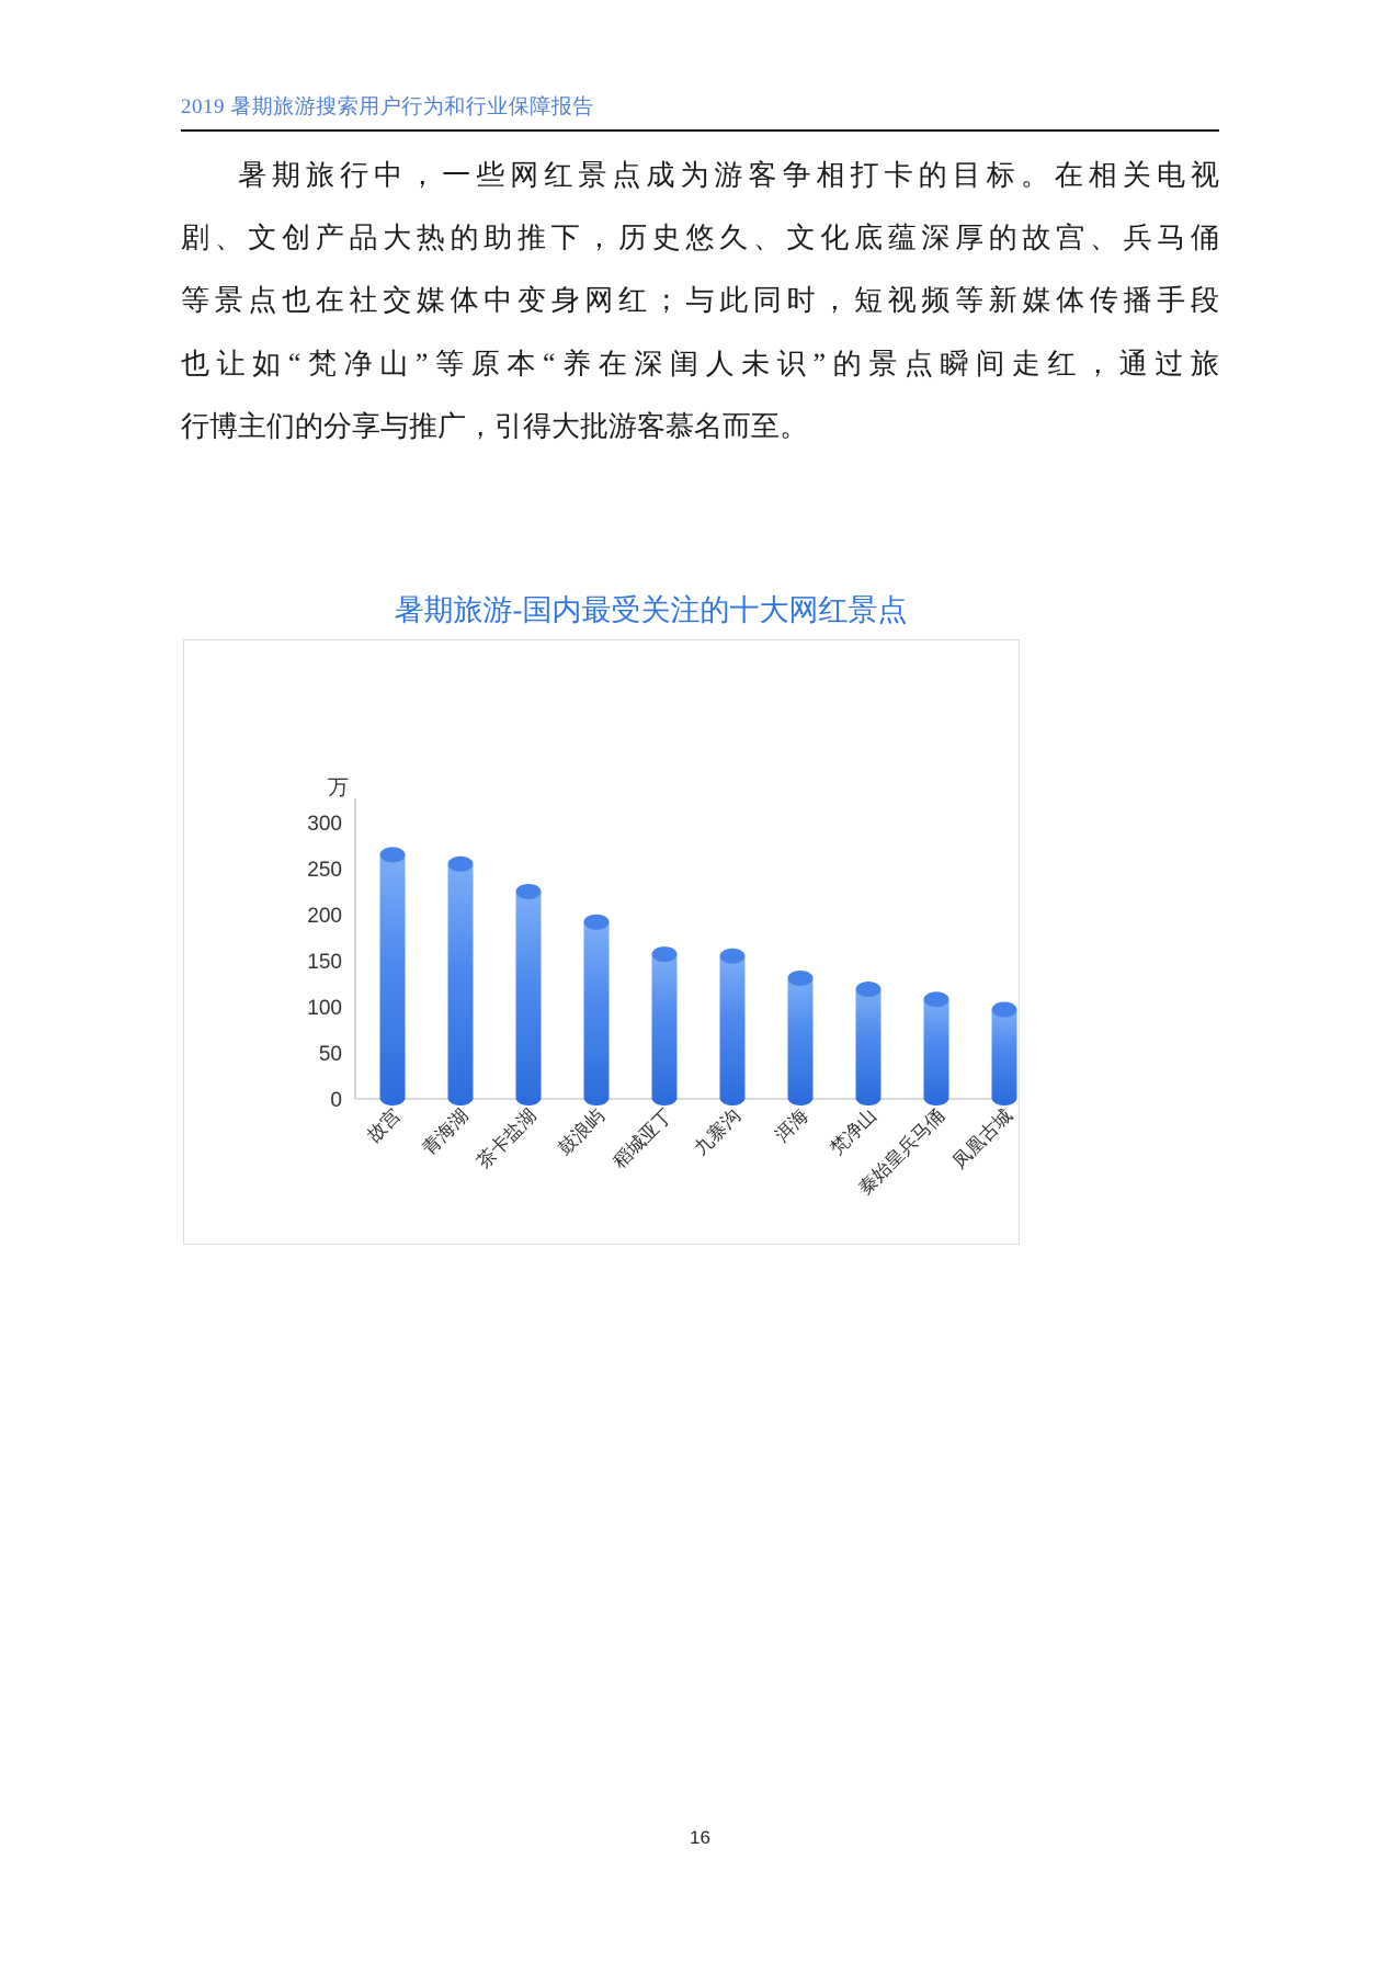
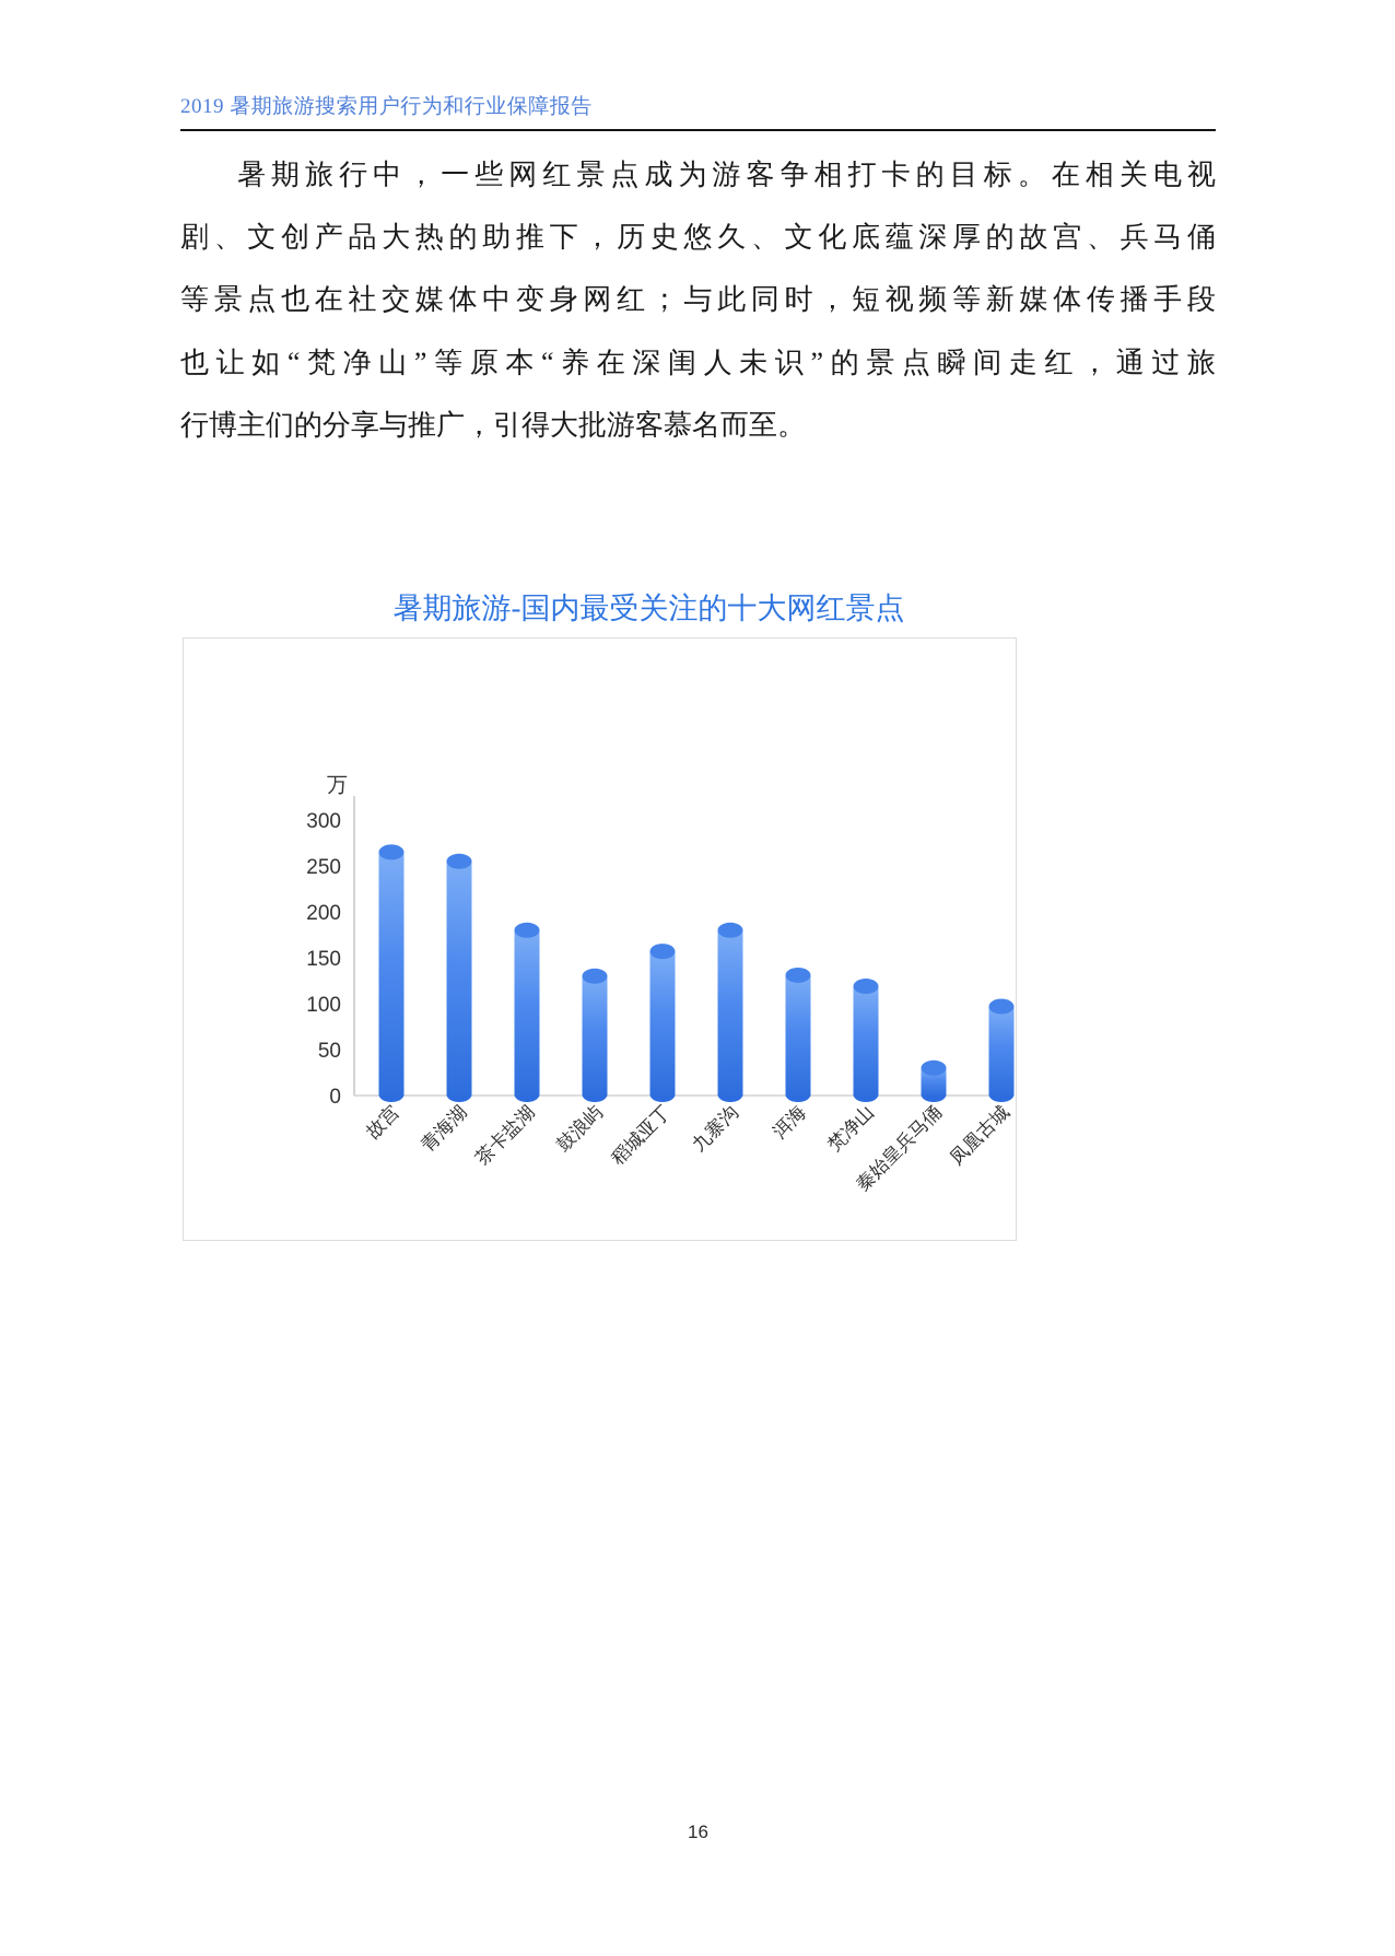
茶卡盐湖: 220 -> 180
鼓浪屿: 190 -> 130
九寨沟: 160 -> 180
秦始皇兵马俑: 110 -> 30
